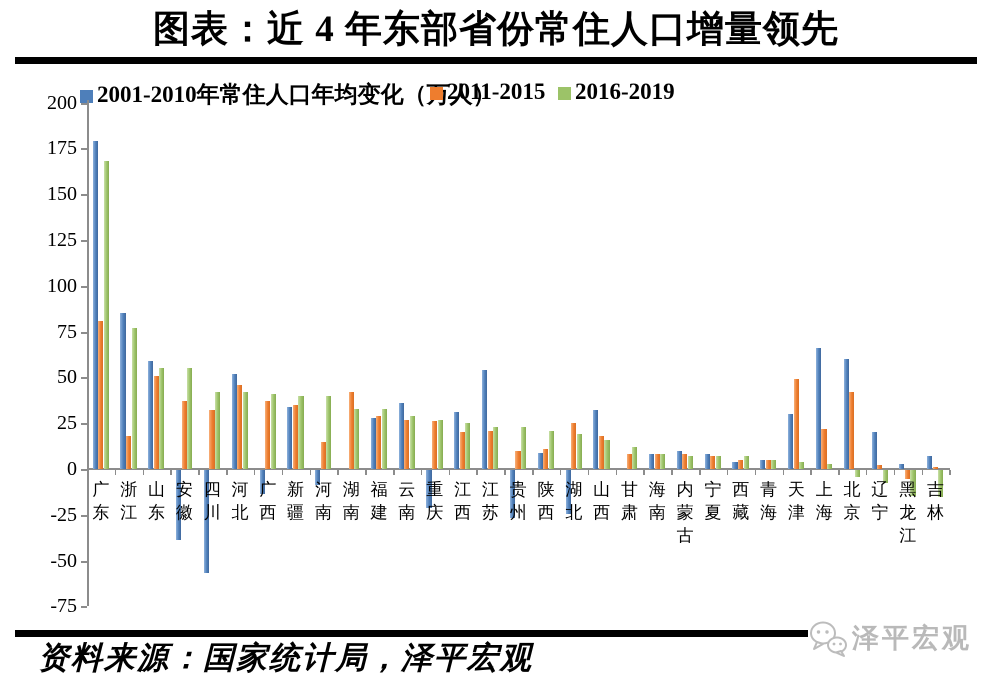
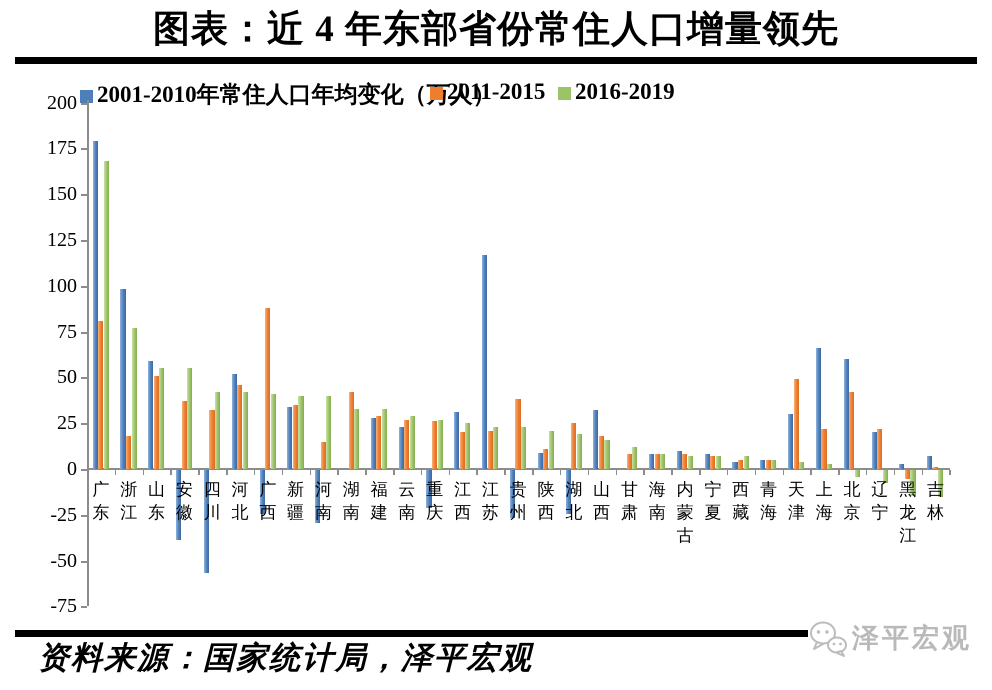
2001-2010年常住人口年均变化（万人）/浙江: 85 -> 98
2001-2010年常住人口年均变化（万人）/广西: -13 -> -24
2011-2015/广西: 37 -> 88
2001-2010年常住人口年均变化（万人）/河南: -8 -> -29
2001-2010年常住人口年均变化（万人）/云南: 36 -> 23
2001-2010年常住人口年均变化（万人）/江苏: 54 -> 117
2011-2015/贵州: 10 -> 38
2011-2015/辽宁: 2 -> 22
